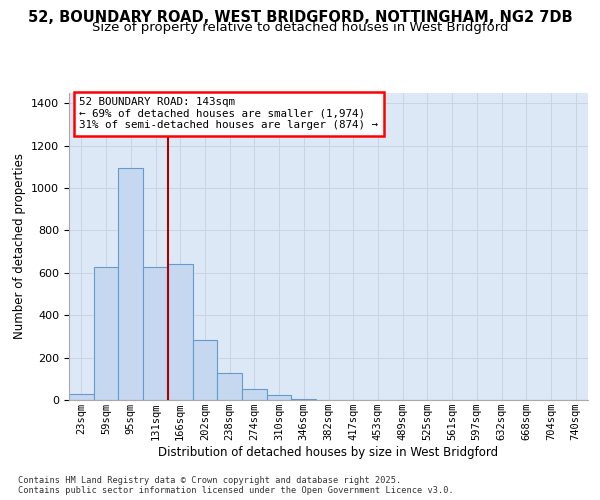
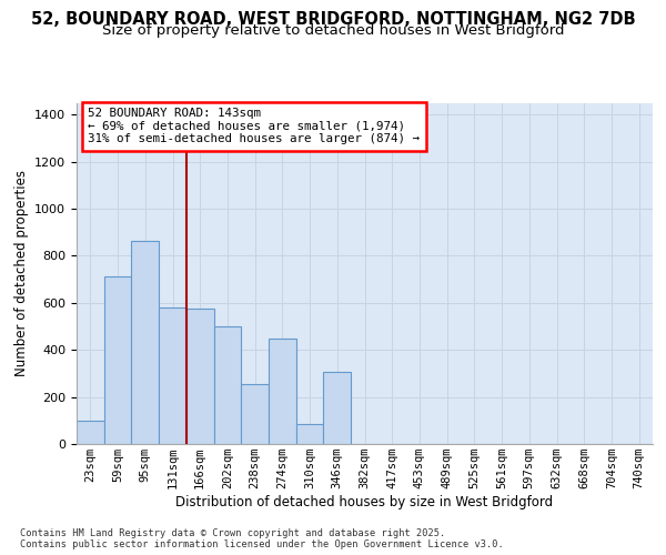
23sqm: 30 -> 100
59sqm: 625 -> 710
95sqm: 1095 -> 865
131sqm: 625 -> 580
166sqm: 640 -> 575
202sqm: 285 -> 500
238sqm: 125 -> 255
274sqm: 50 -> 450
310sqm: 25 -> 85
346sqm: 5 -> 305
